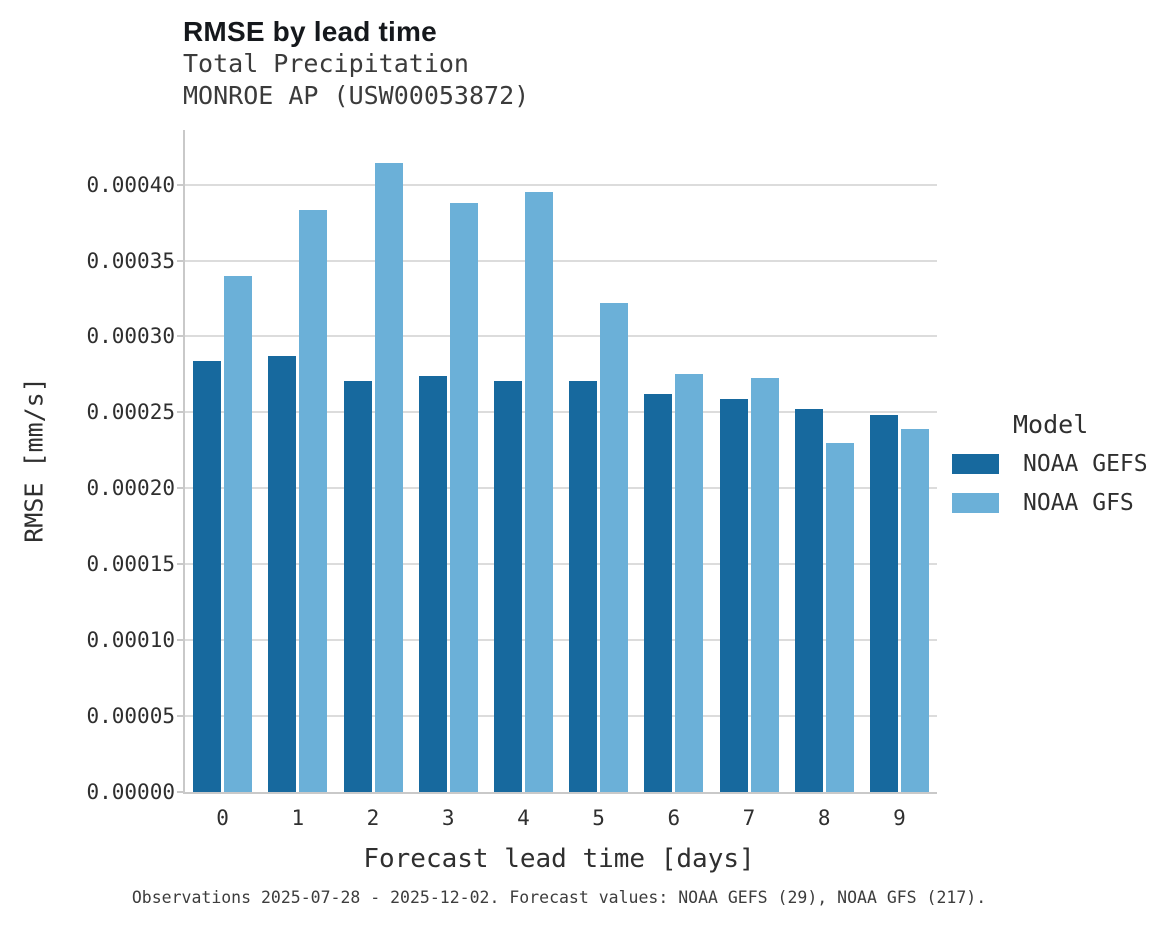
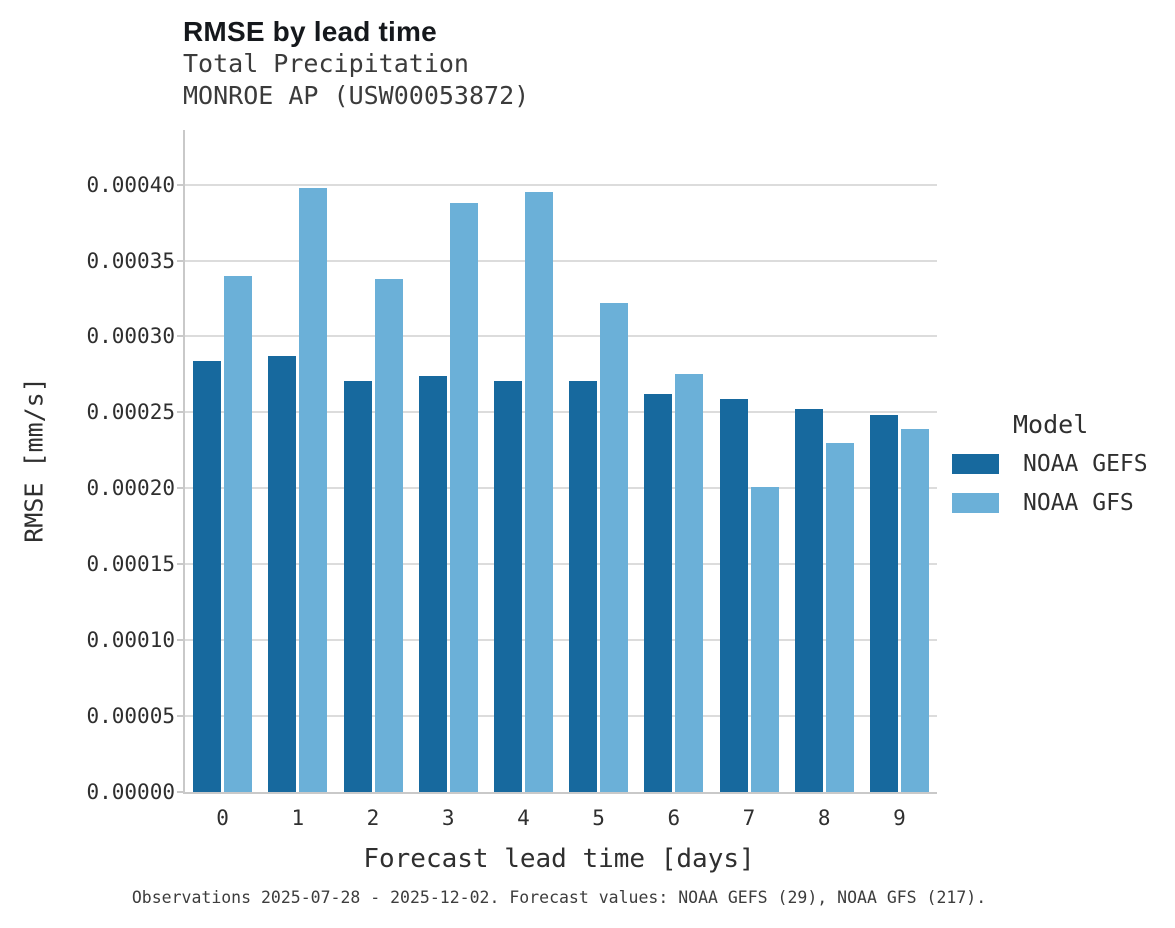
NOAA GFS/1: 0.000383 -> 0.000398
NOAA GFS/2: 0.000414 -> 0.000338
NOAA GFS/7: 0.000273 -> 0.000201
